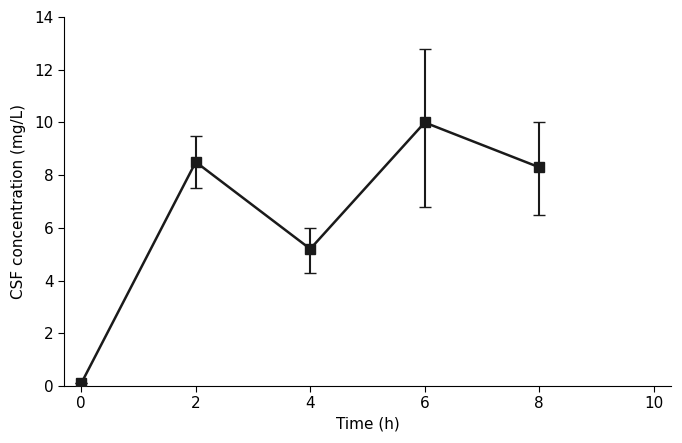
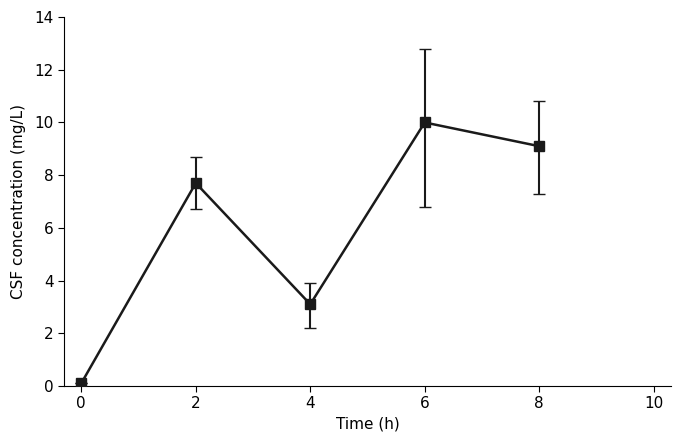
2: 8.5 -> 7.7
4: 5.2 -> 3.1
8: 8.3 -> 9.1
